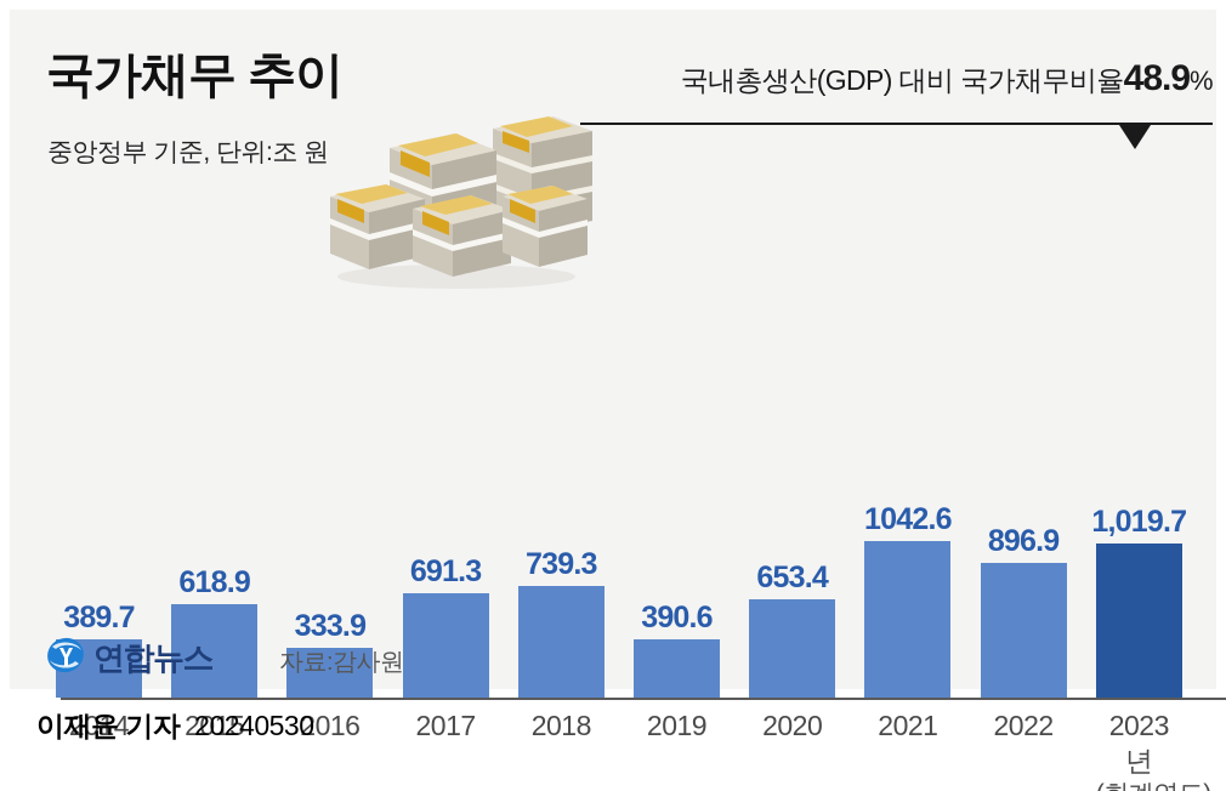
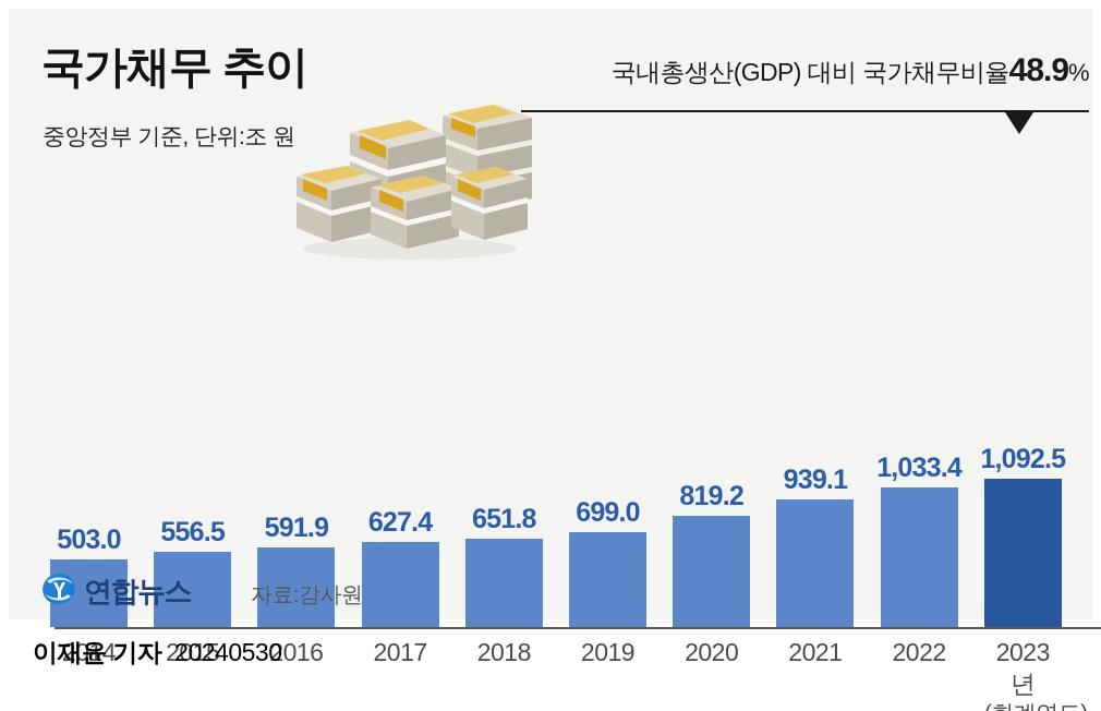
2014: 389.7 -> 503.0
2015: 618.9 -> 556.5
2016: 333.9 -> 591.9
2017: 691.3 -> 627.4
2018: 739.3 -> 651.8
2019: 390.6 -> 699.0
2020: 653.4 -> 819.2
2021: 1042.6 -> 939.1
2022: 896.9 -> 1,033.4
2023년: 1,019.7 -> 1,092.5
